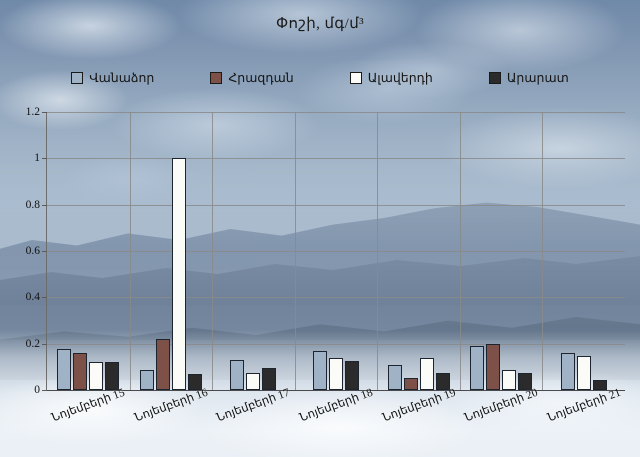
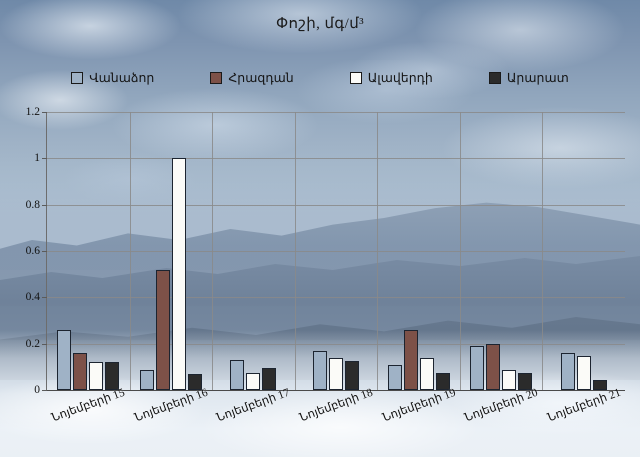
Վանաձոր/Նոյեմբերի 15: 0.17 -> 0.26
Հրազդան/Նոյեմբերի 16: 0.22 -> 0.52
Հրազդան/Նոյեմբերի 19: 0.05 -> 0.26
